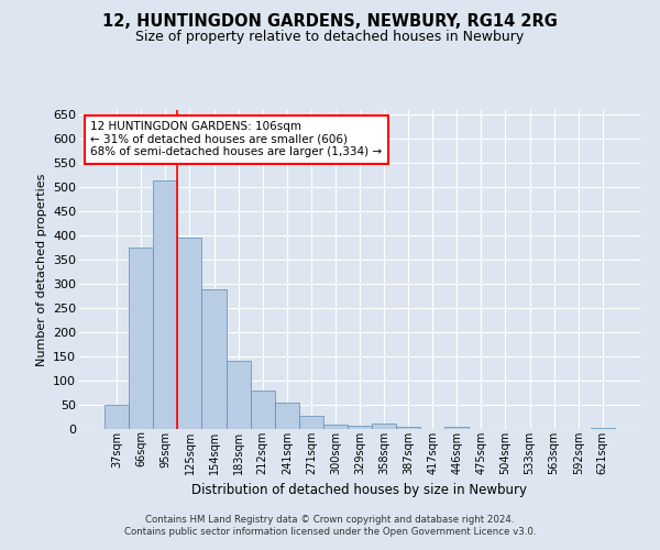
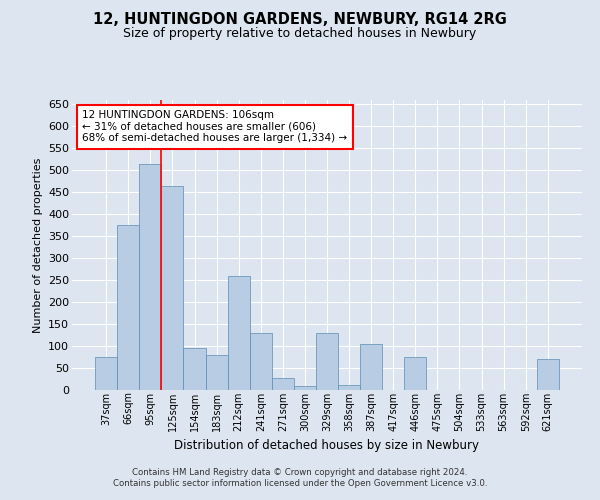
37sqm: 50 -> 75
125sqm: 395 -> 465
154sqm: 290 -> 95
183sqm: 142 -> 80
212sqm: 80 -> 260
241sqm: 55 -> 130
329sqm: 7 -> 130
387sqm: 4 -> 105
446sqm: 4 -> 75
621sqm: 3 -> 70
